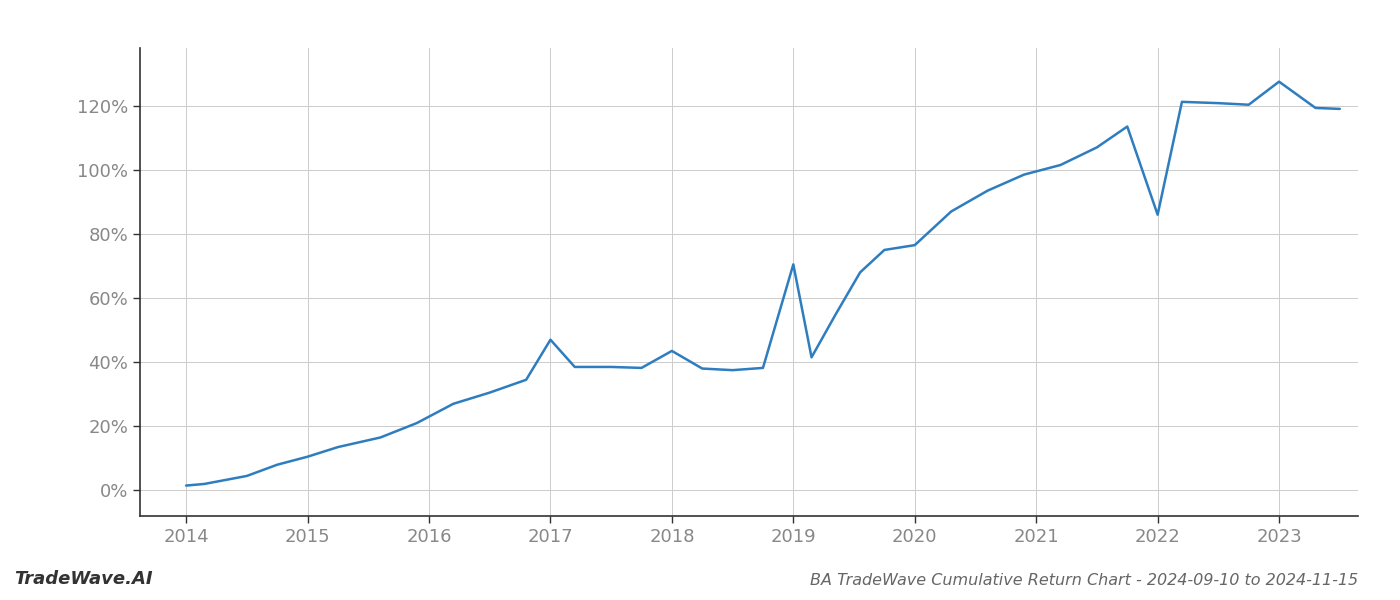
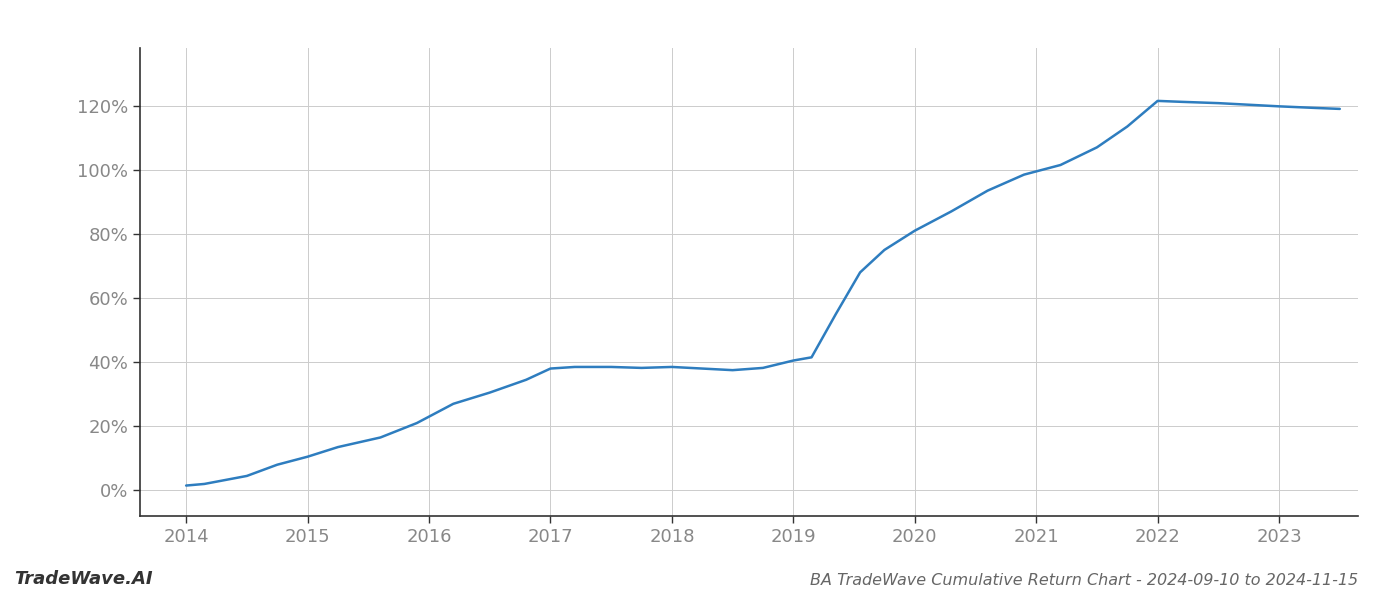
2017: 47.0% -> 38.0%
2018: 43.5% -> 38.5%
2019: 70.5% -> 40.5%
2020: 76.5% -> 81.0%
2022: 86.0% -> 121.5%
2023: 127.5% -> 119.8%
